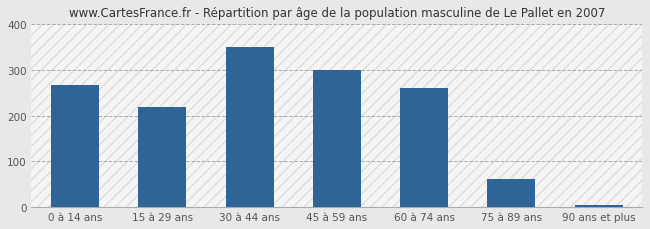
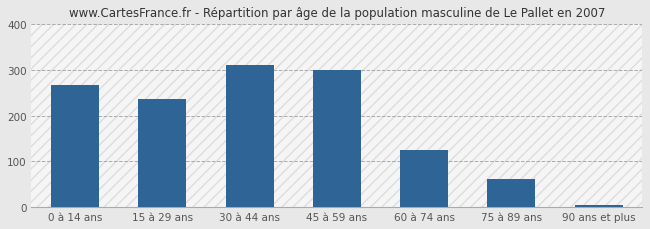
15 à 29 ans: 220 -> 236
30 à 44 ans: 350 -> 311
60 à 74 ans: 260 -> 124
